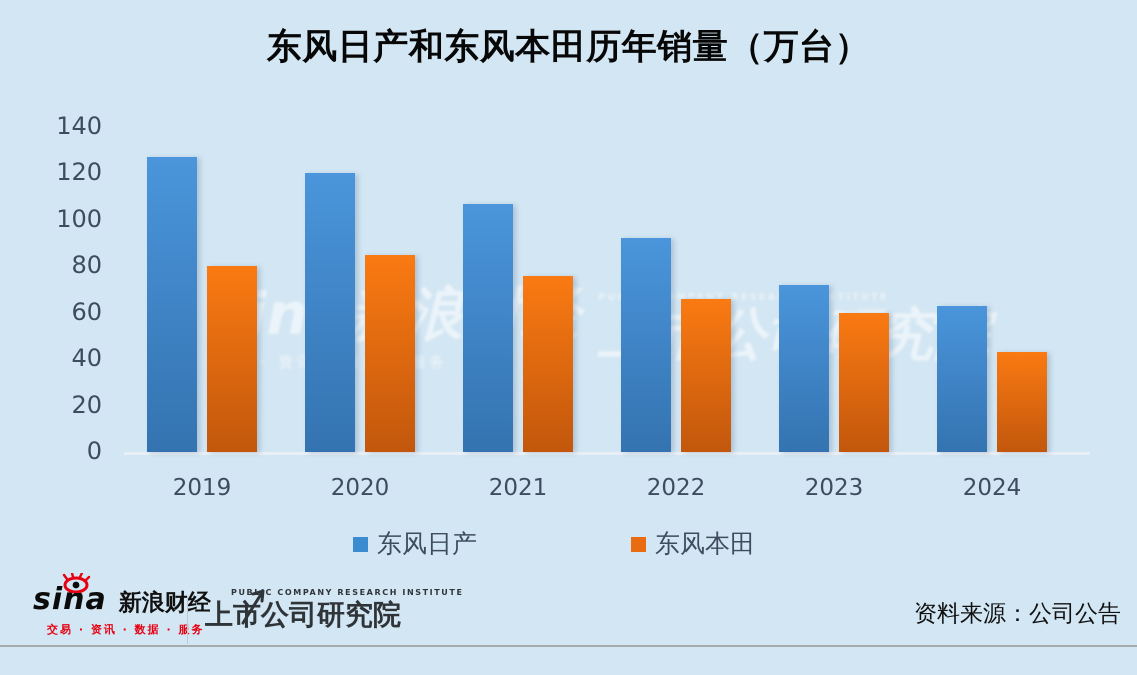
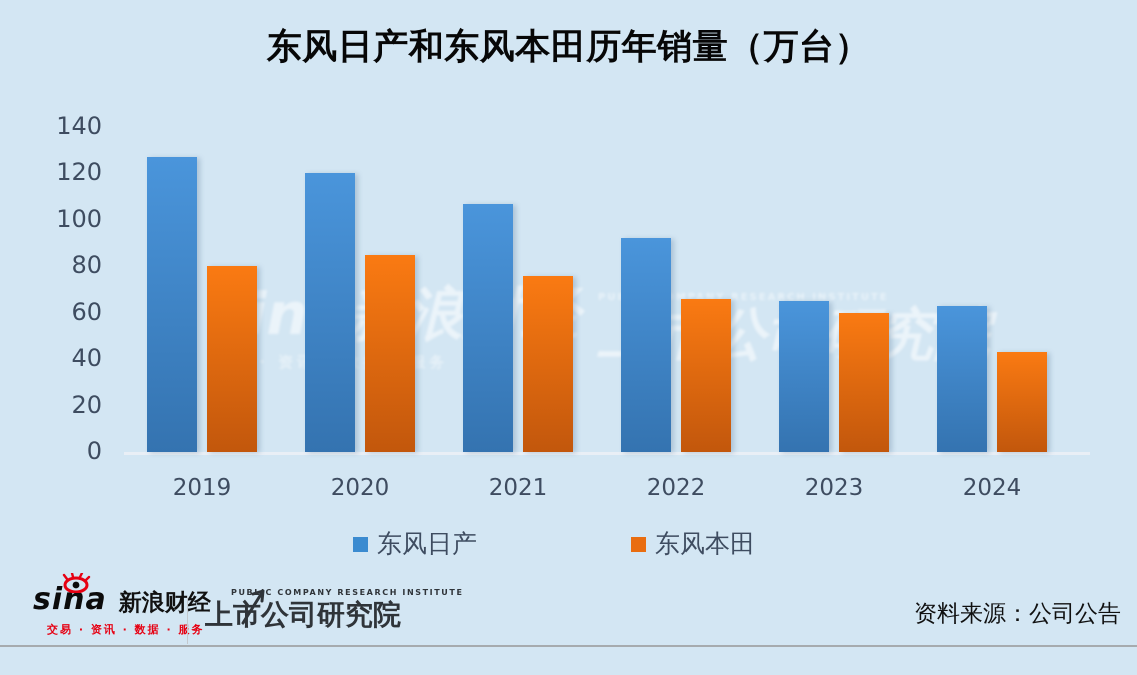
东风日产/2023: 72 -> 65
